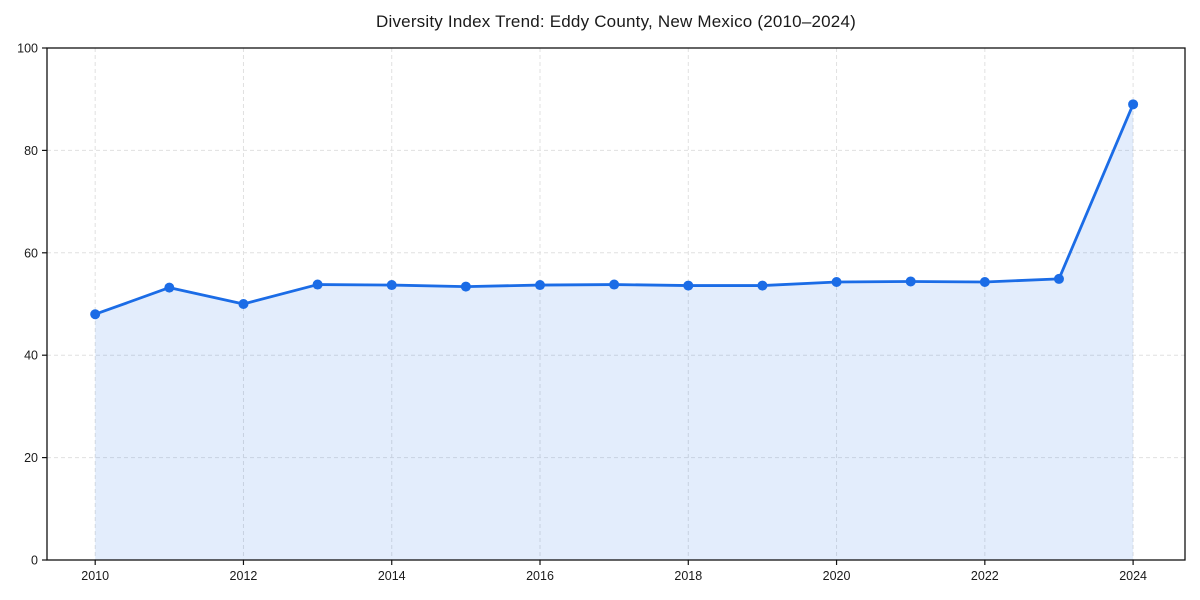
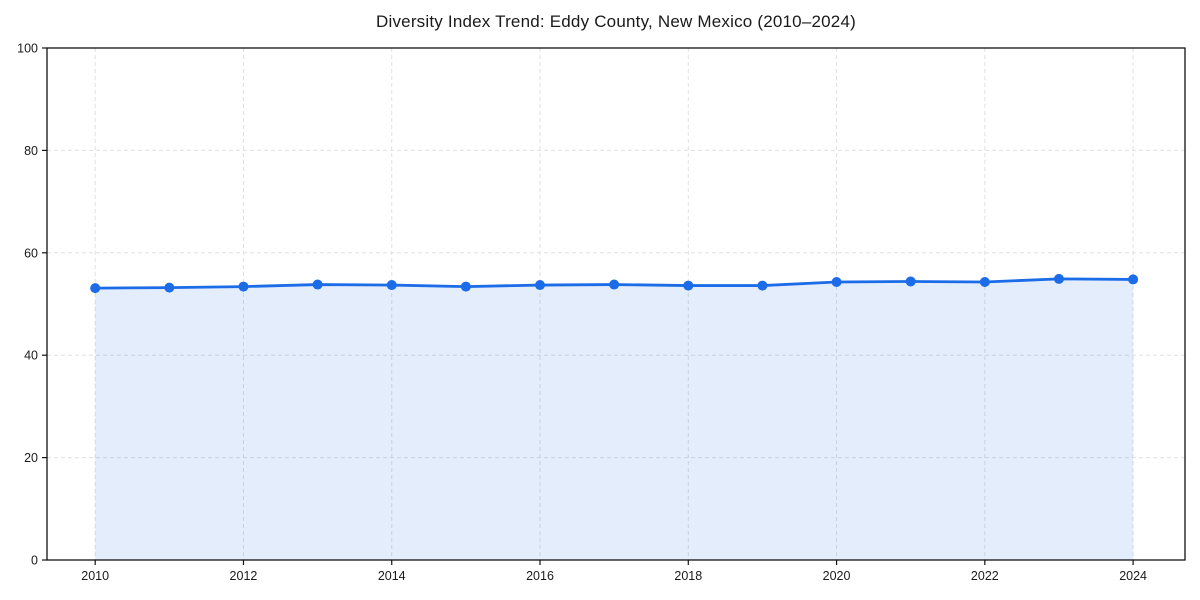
2010: 48 -> 53
2012: 50 -> 53
2024: 89 -> 55
